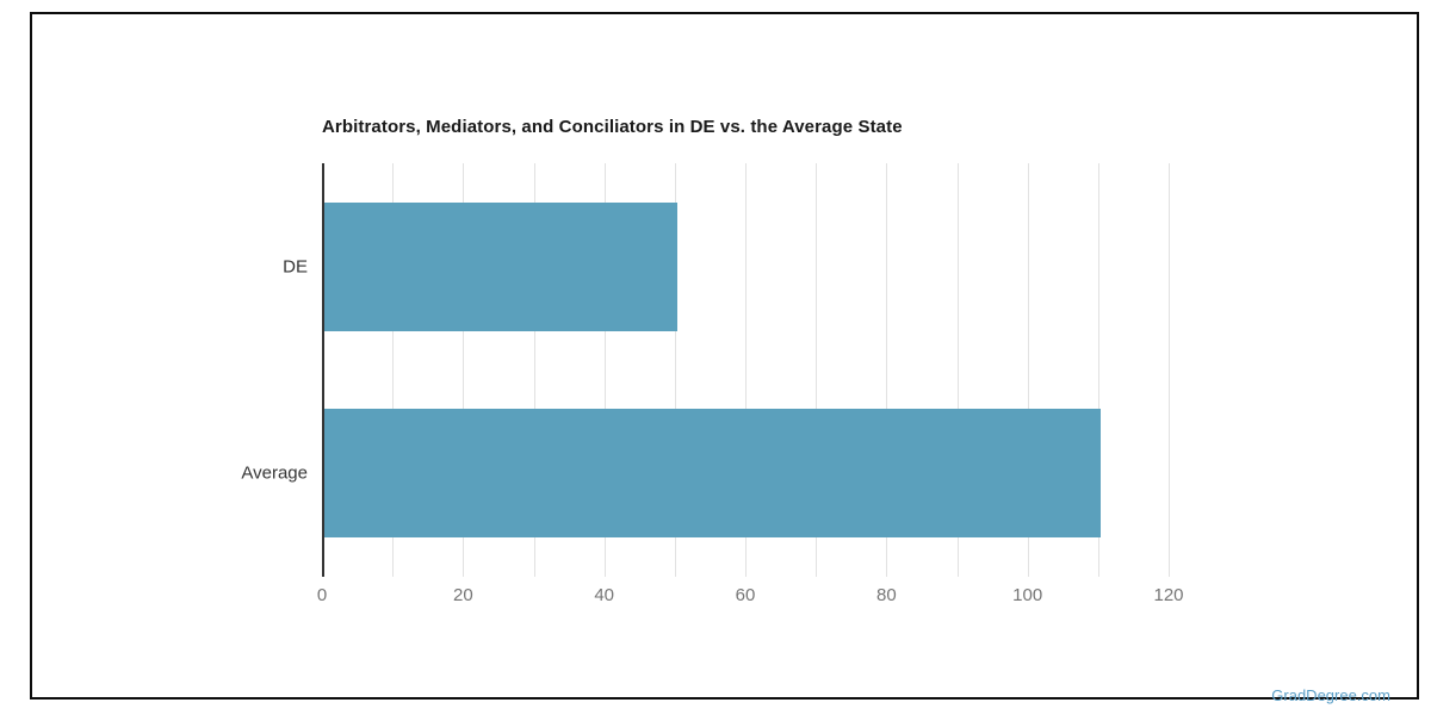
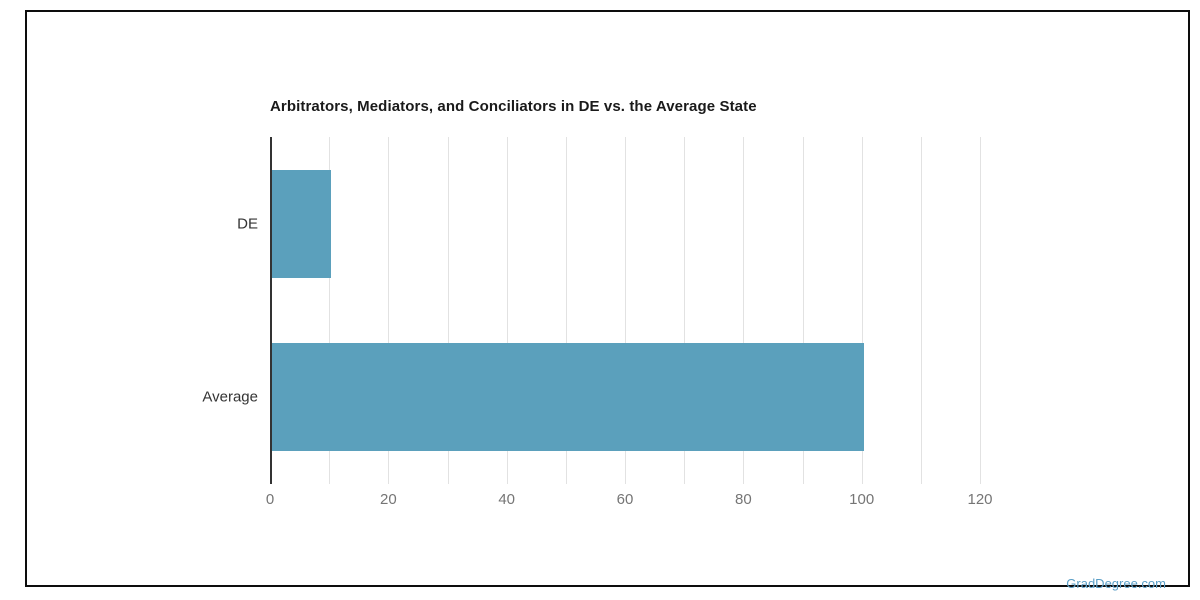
DE: 50 -> 10
Average: 110 -> 100
